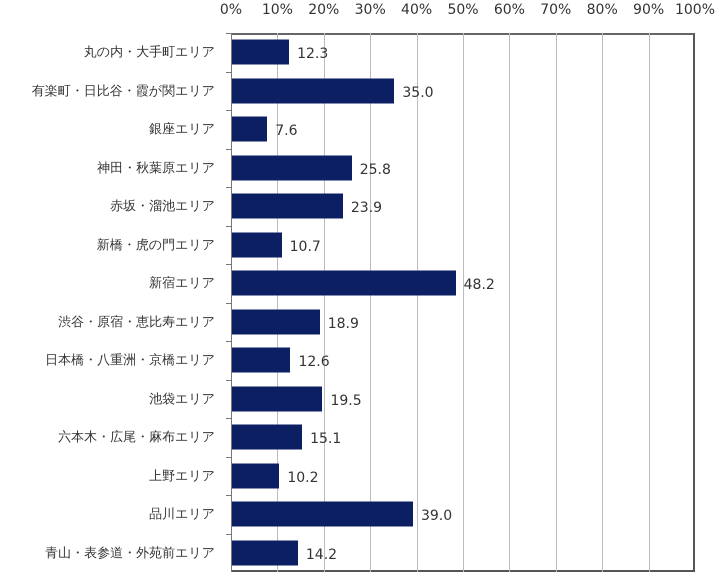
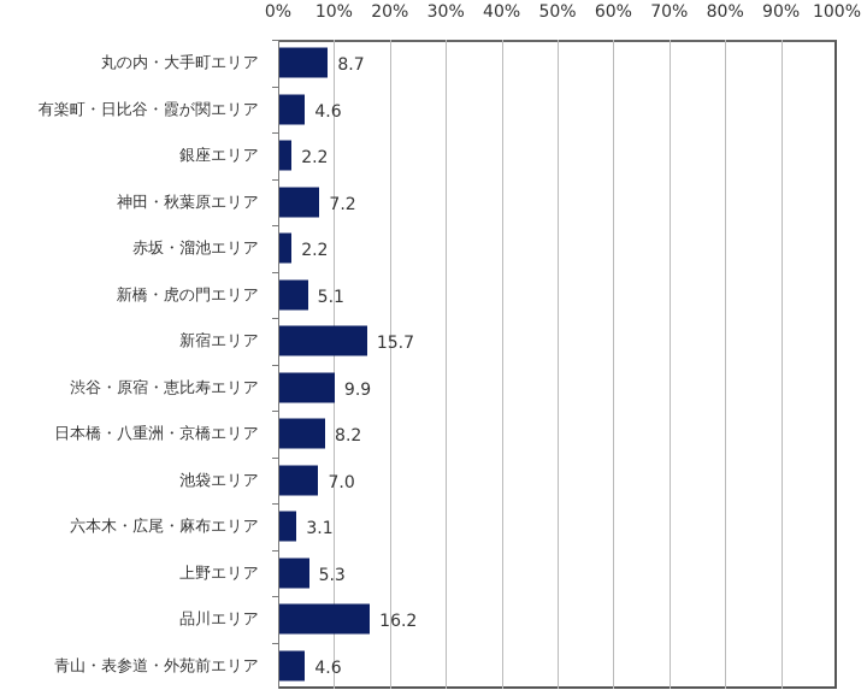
丸の内・大手町エリア: 12.3 -> 8.7
有楽町・日比谷・霞が関エリア: 35.0 -> 4.6
銀座エリア: 7.6 -> 2.2
神田・秋葉原エリア: 25.8 -> 7.2
赤坂・溜池エリア: 23.9 -> 2.2
新橋・虎の門エリア: 10.7 -> 5.1
新宿エリア: 48.2 -> 15.7
渋谷・原宿・恵比寿エリア: 18.9 -> 9.9
日本橋・八重洲・京橋エリア: 12.6 -> 8.2
池袋エリア: 19.5 -> 7.0
六本木・広尾・麻布エリア: 15.1 -> 3.1
上野エリア: 10.2 -> 5.3
品川エリア: 39.0 -> 16.2
青山・表参道・外苑前エリア: 14.2 -> 4.6
